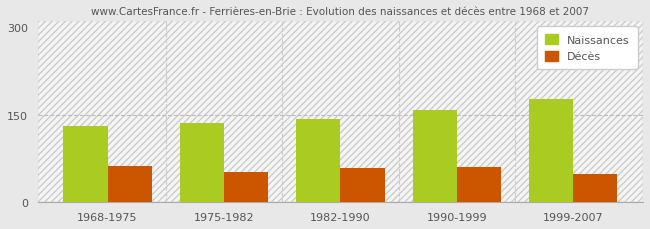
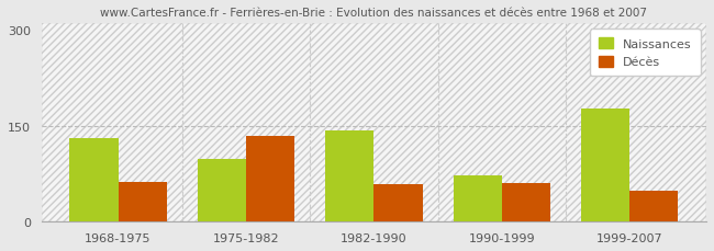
Naissances/1975-1982: 135 -> 98
Décès/1975-1982: 52 -> 134
Naissances/1990-1999: 157 -> 72
